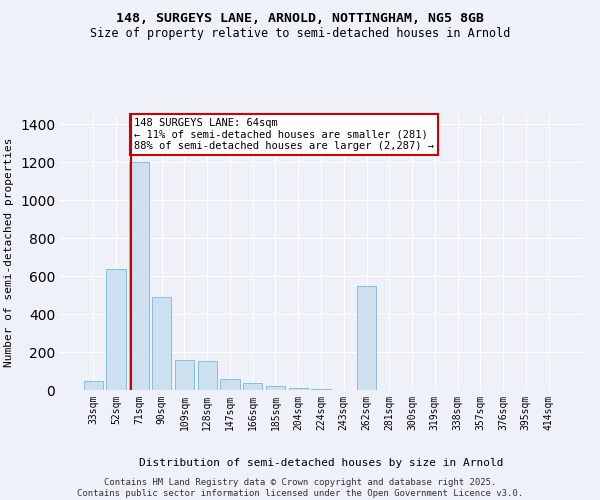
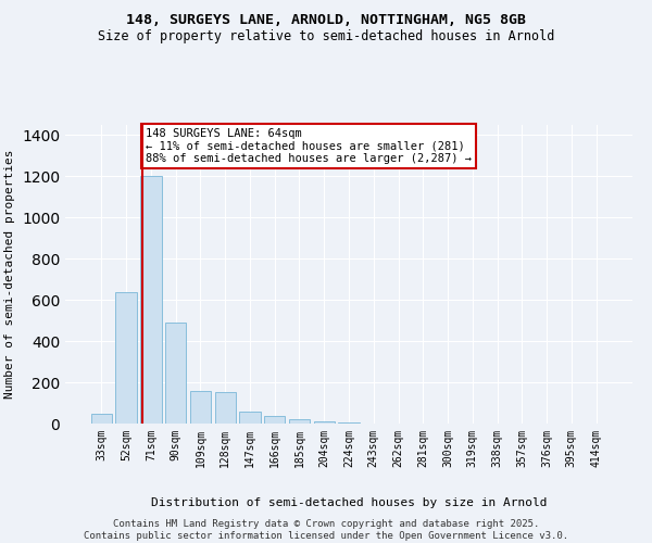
262sqm: 550 -> 0
